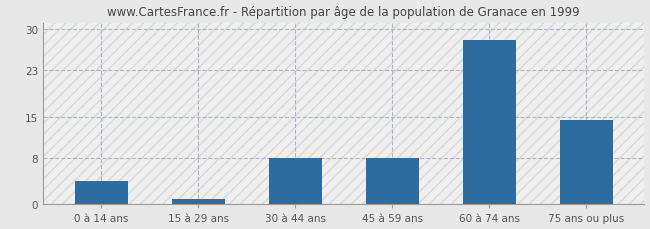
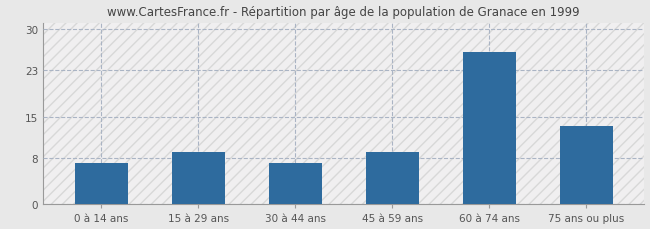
0 à 14 ans: 4.0 -> 7.0
15 à 29 ans: 1.0 -> 9.0
30 à 44 ans: 8.0 -> 7.0
45 à 59 ans: 8.0 -> 9.0
60 à 74 ans: 28.0 -> 26.0
75 ans ou plus: 14.5 -> 13.4
